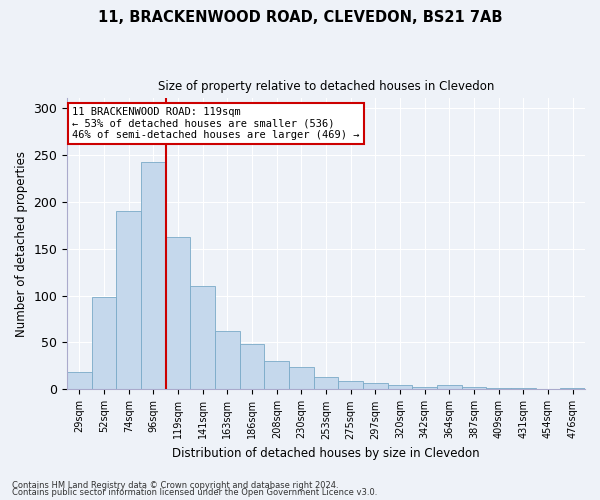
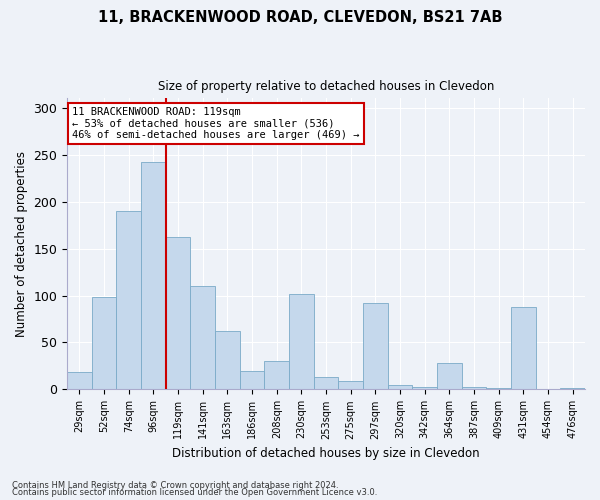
186sqm: 48 -> 20
230sqm: 24 -> 102
297sqm: 7 -> 92
364sqm: 5 -> 28
431sqm: 2 -> 88
